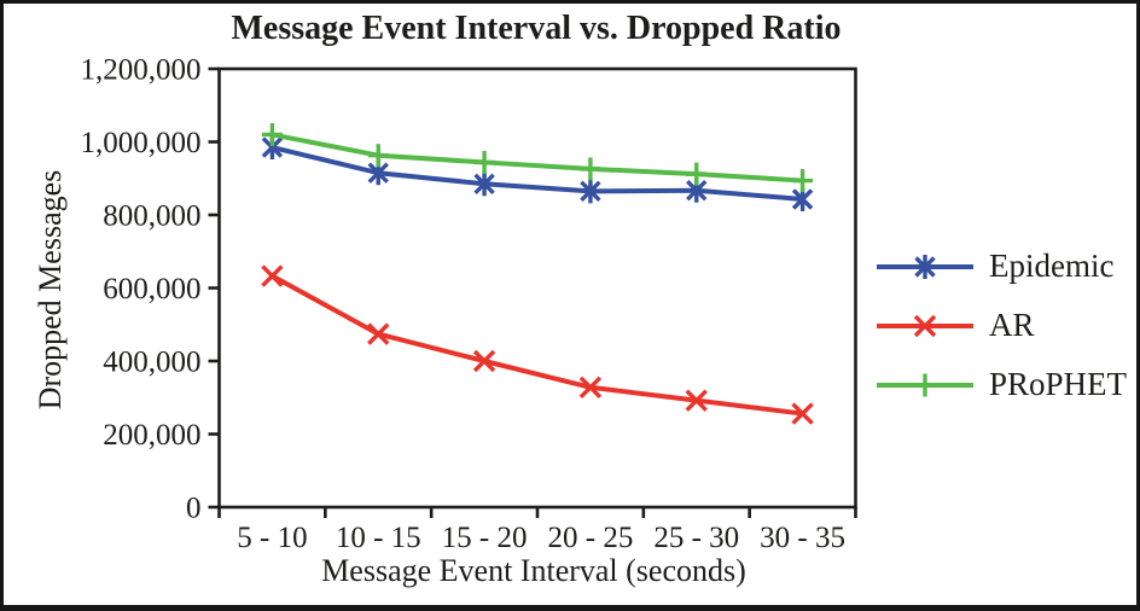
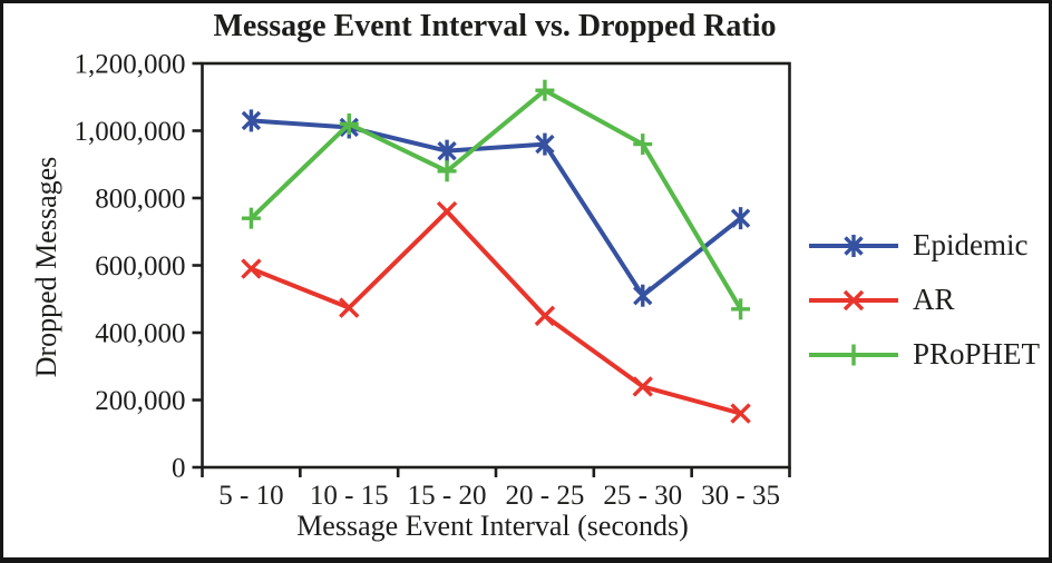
Epidemic/5 - 10: 980000 -> 1030000
AR/5 - 10: 630000 -> 590000
PRoPHET/5 - 10: 1020000 -> 740000
Epidemic/10 - 15: 920000 -> 1010000
PRoPHET/10 - 15: 960000 -> 1020000
Epidemic/15 - 20: 880000 -> 940000
AR/15 - 20: 400000 -> 760000
PRoPHET/15 - 20: 940000 -> 880000
Epidemic/20 - 25: 860000 -> 960000
AR/20 - 25: 330000 -> 450000
PRoPHET/20 - 25: 930000 -> 1120000
Epidemic/25 - 30: 870000 -> 510000
AR/25 - 30: 290000 -> 240000
PRoPHET/25 - 30: 910000 -> 960000
Epidemic/30 - 35: 840000 -> 740000
AR/30 - 35: 260000 -> 160000
PRoPHET/30 - 35: 890000 -> 470000
